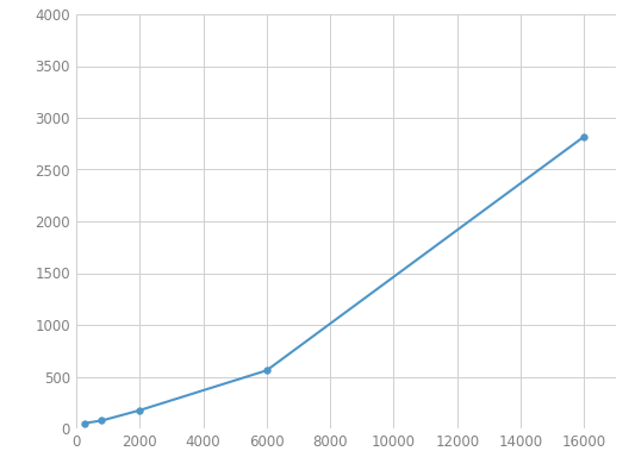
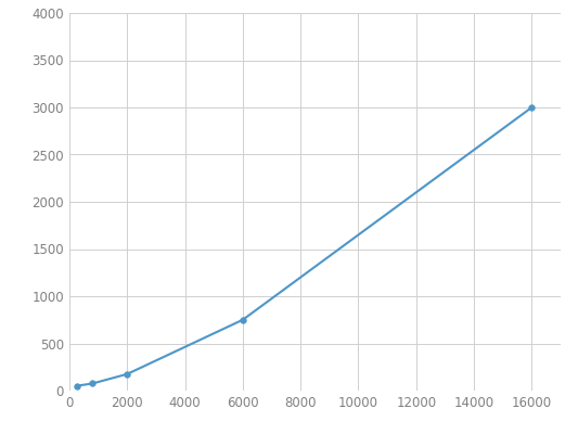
6000: 560 -> 750
16000: 2820 -> 3000
